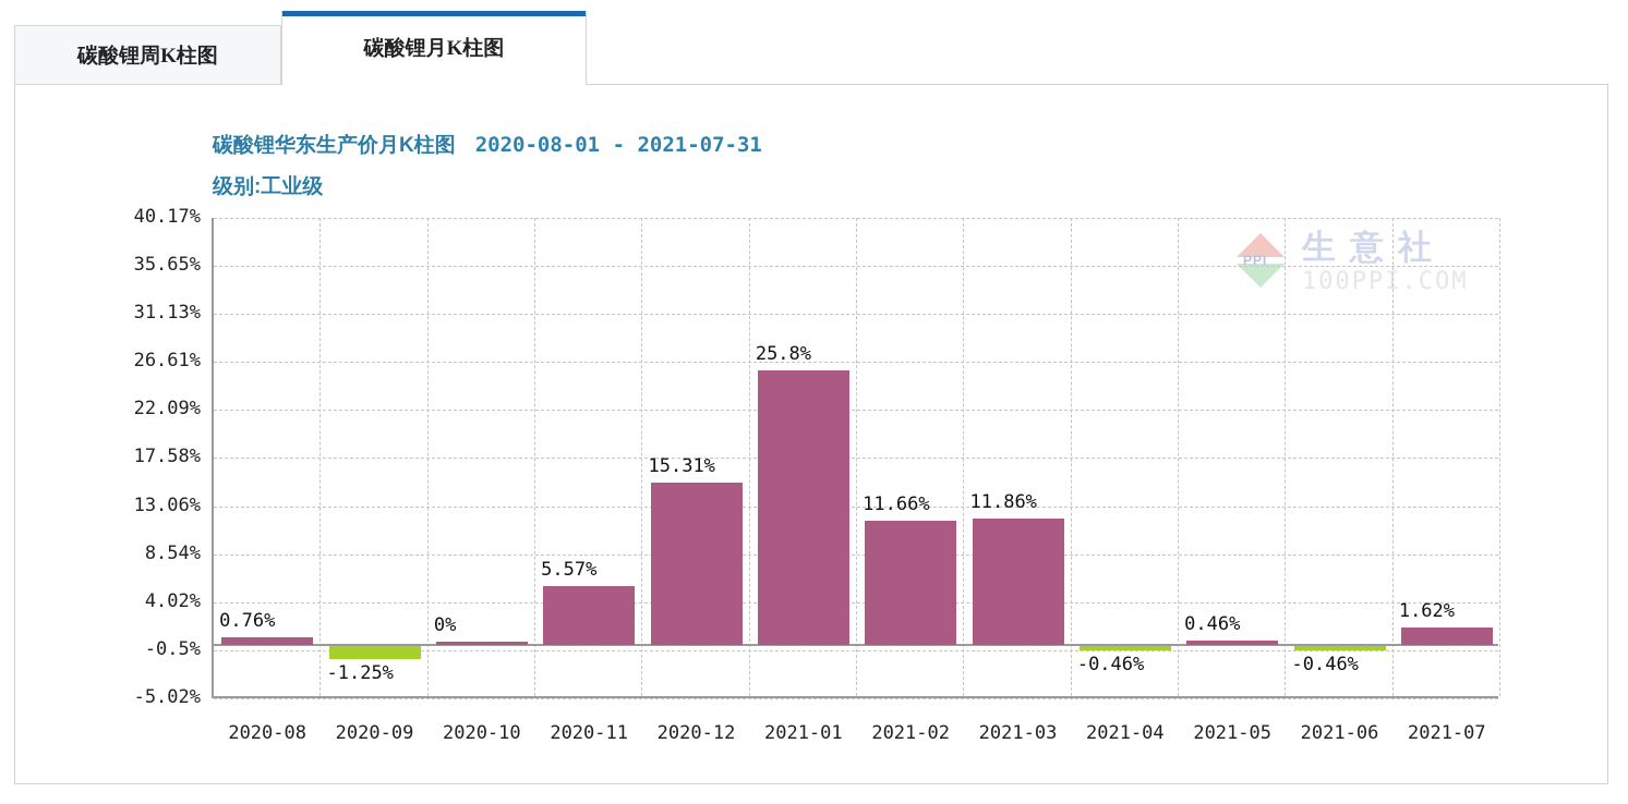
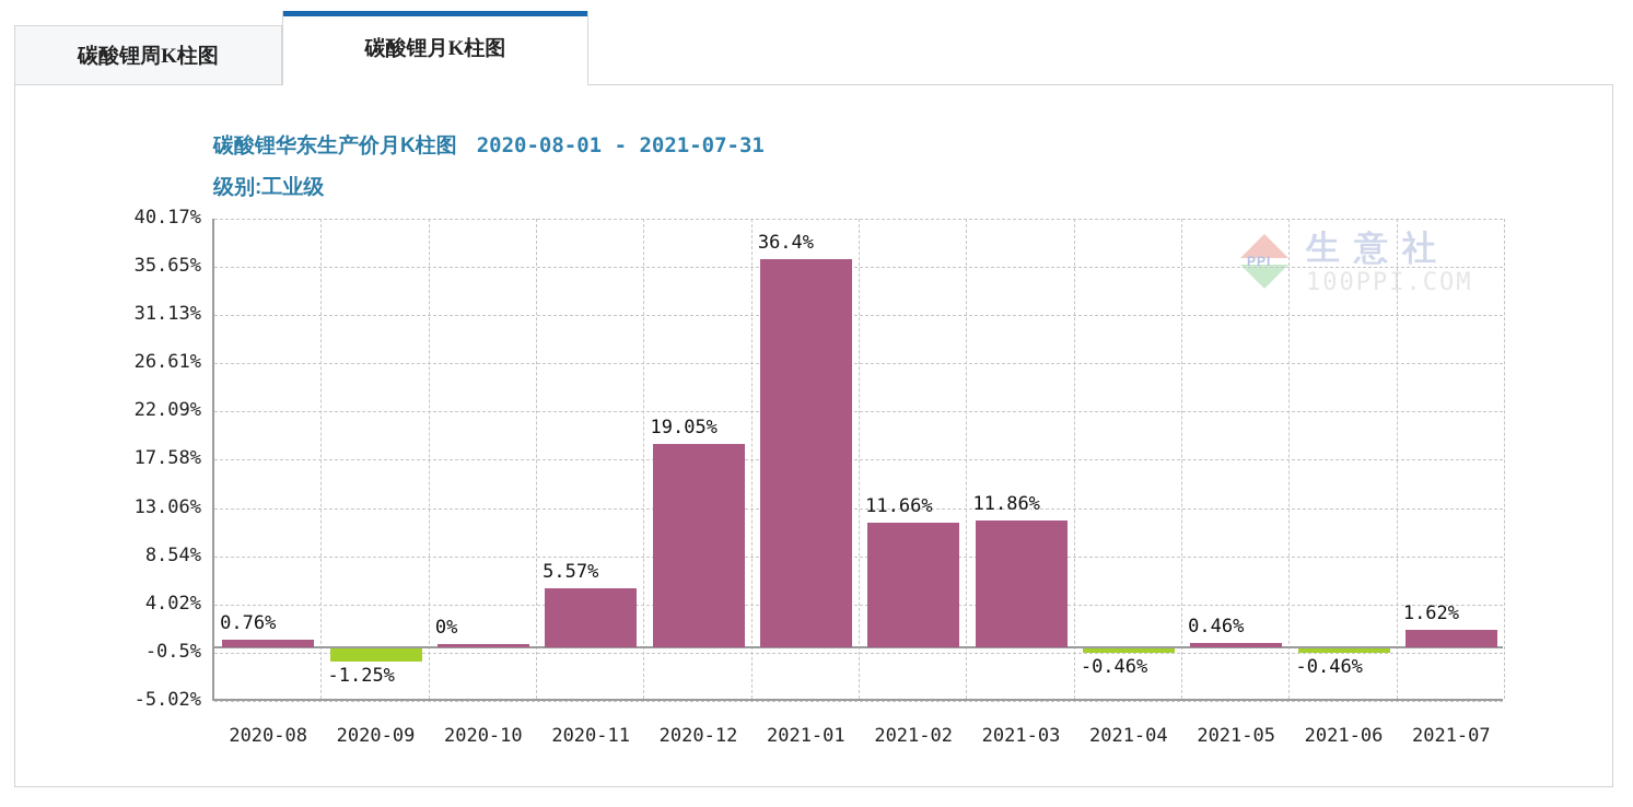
2020-12: 15.31% -> 19.05%
2021-01: 25.8% -> 36.4%
